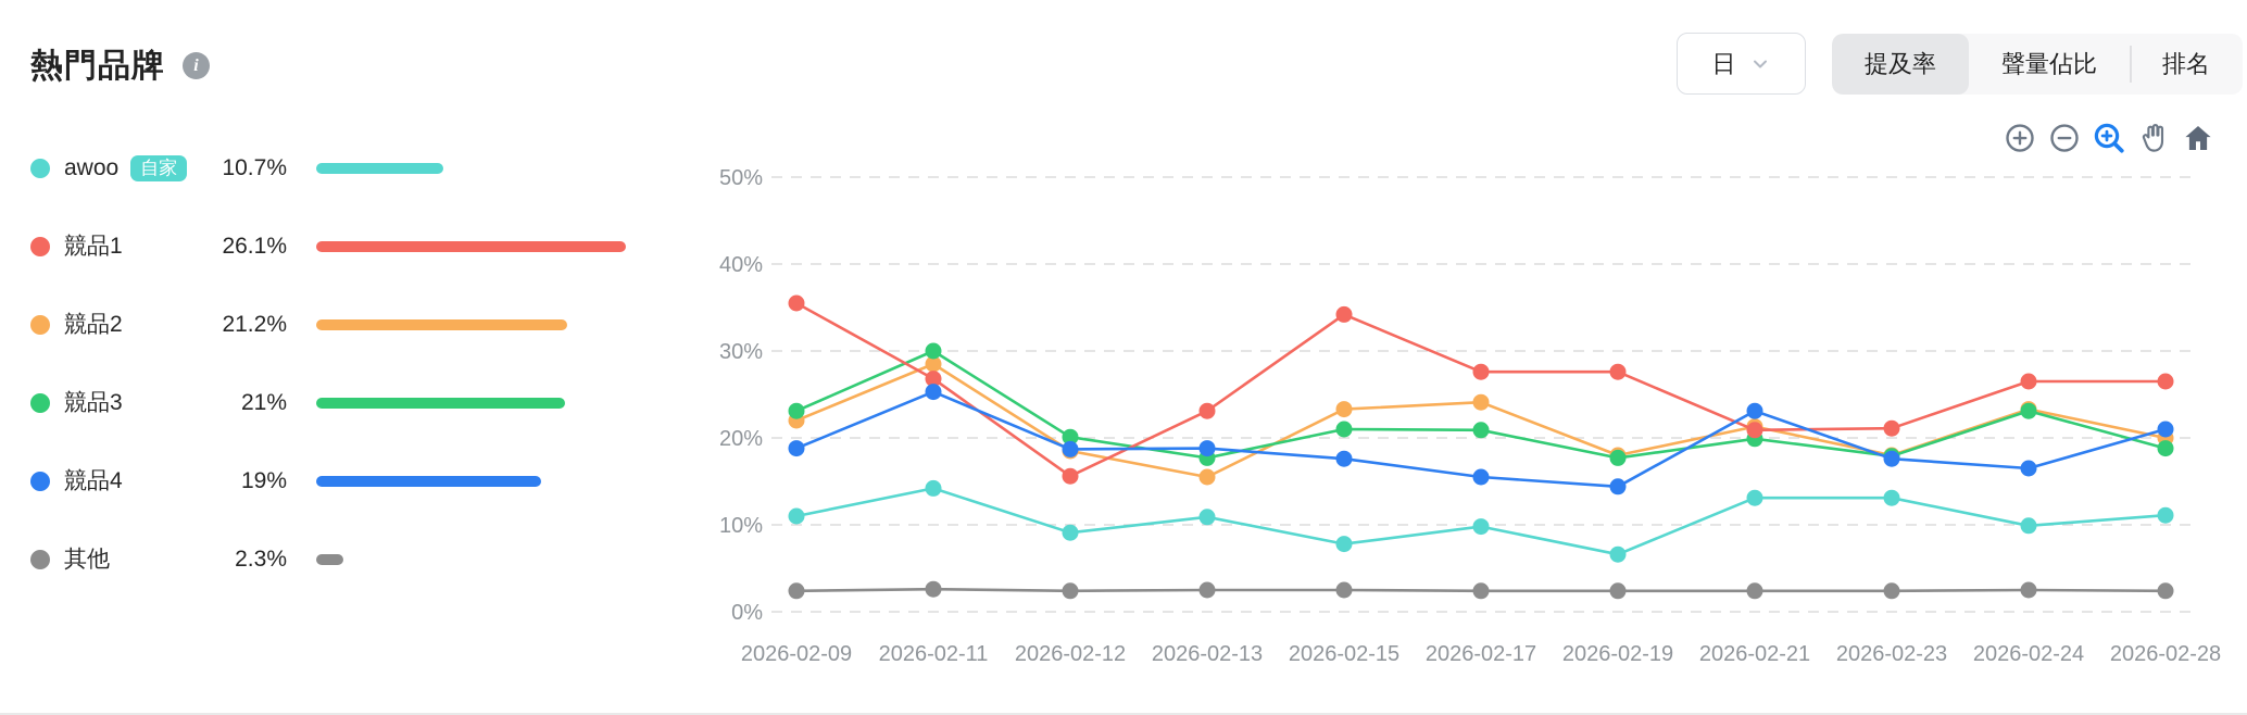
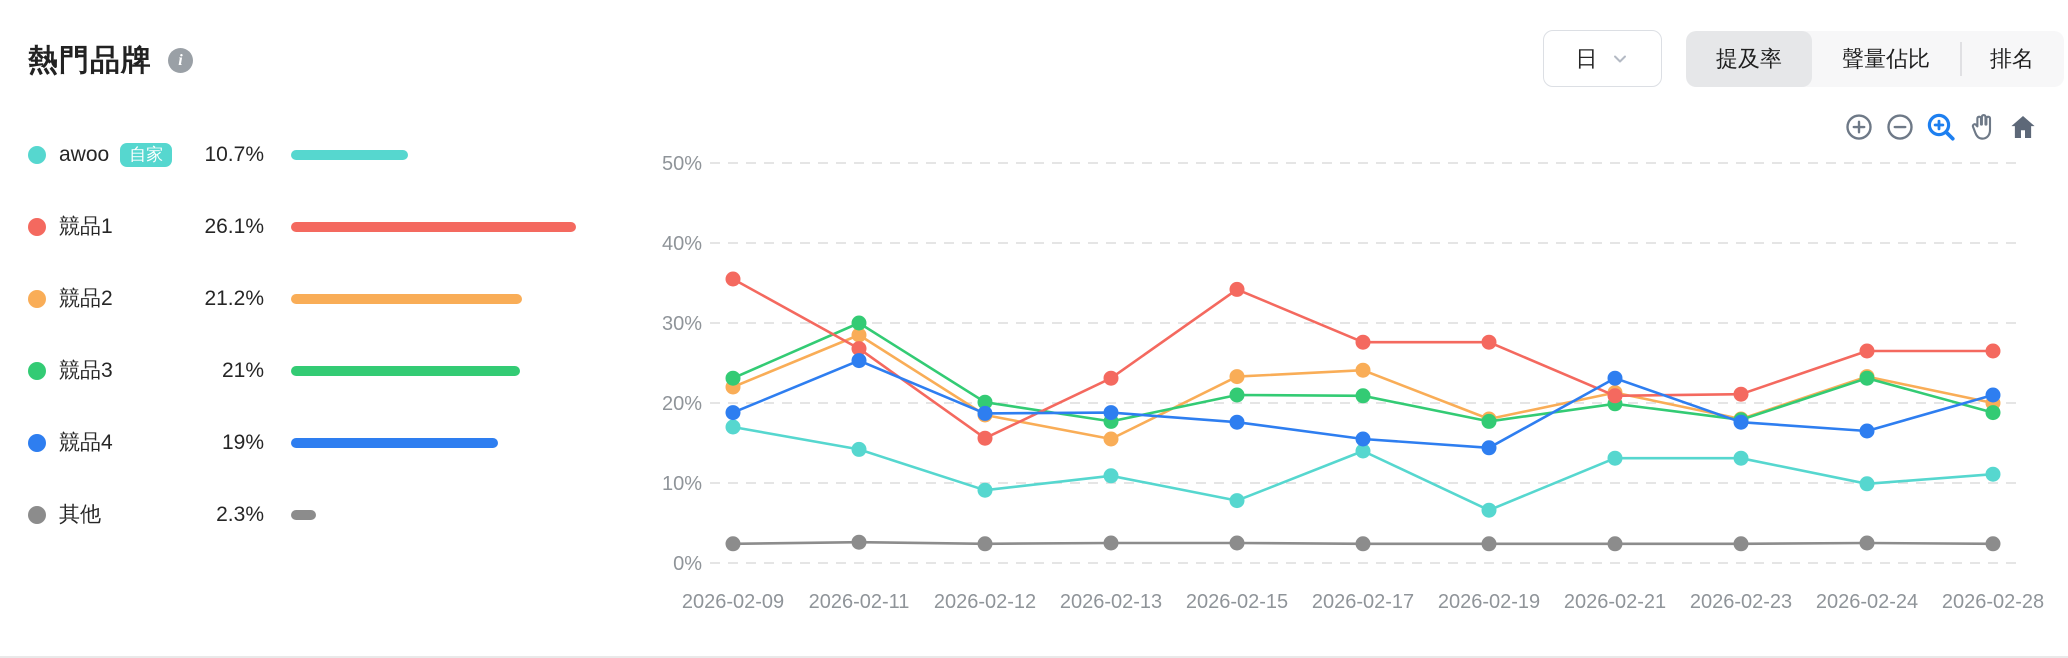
awoo/2026-02-09: 11% -> 17%
awoo/2026-02-17: 10% -> 14%
